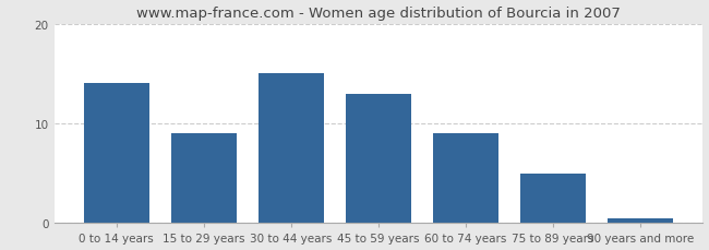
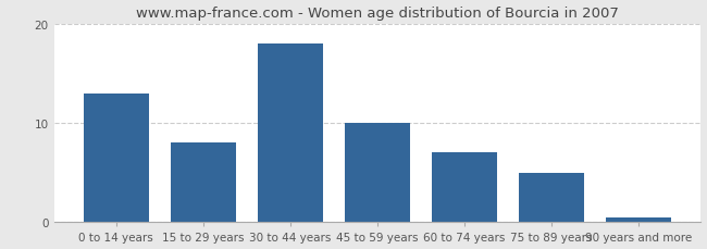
0 to 14 years: 14.0 -> 13.0
15 to 29 years: 9.0 -> 8.0
30 to 44 years: 15.0 -> 18.0
45 to 59 years: 13.0 -> 10.0
60 to 74 years: 9.0 -> 7.0
